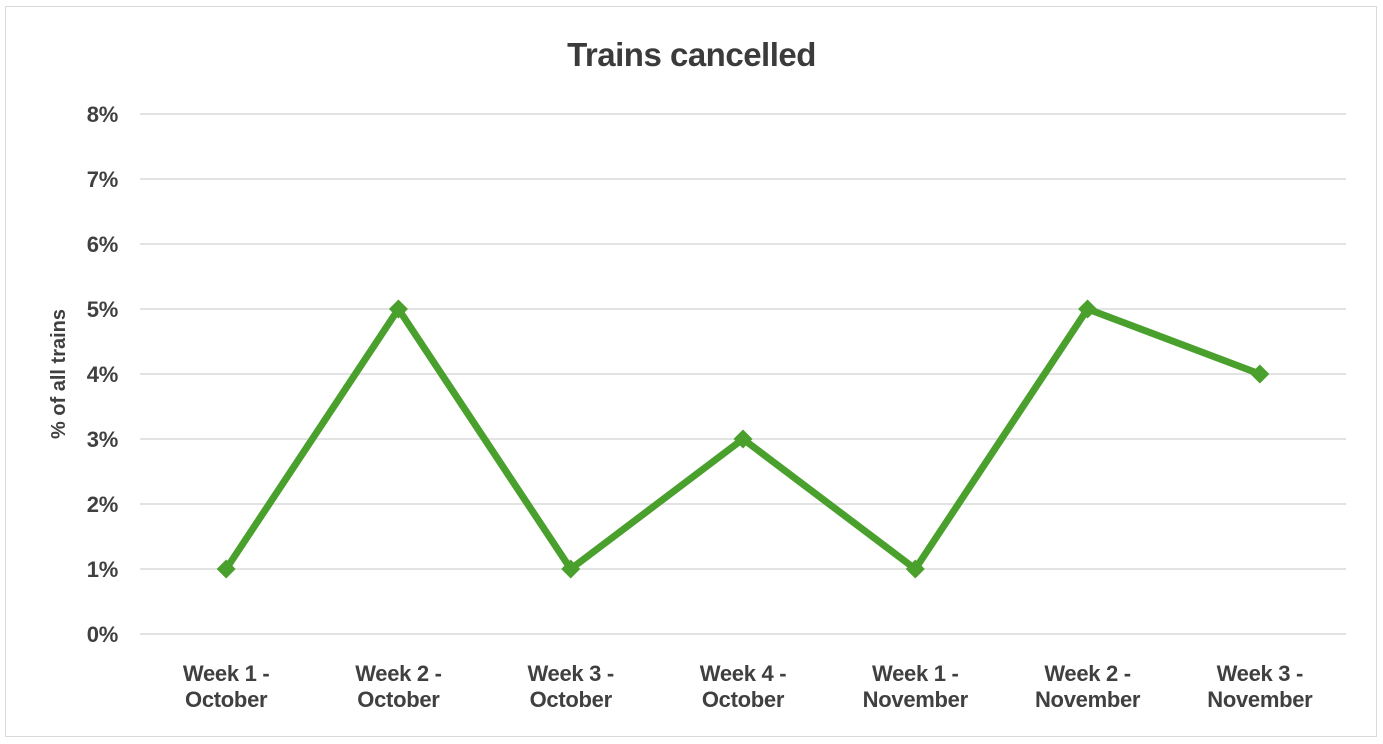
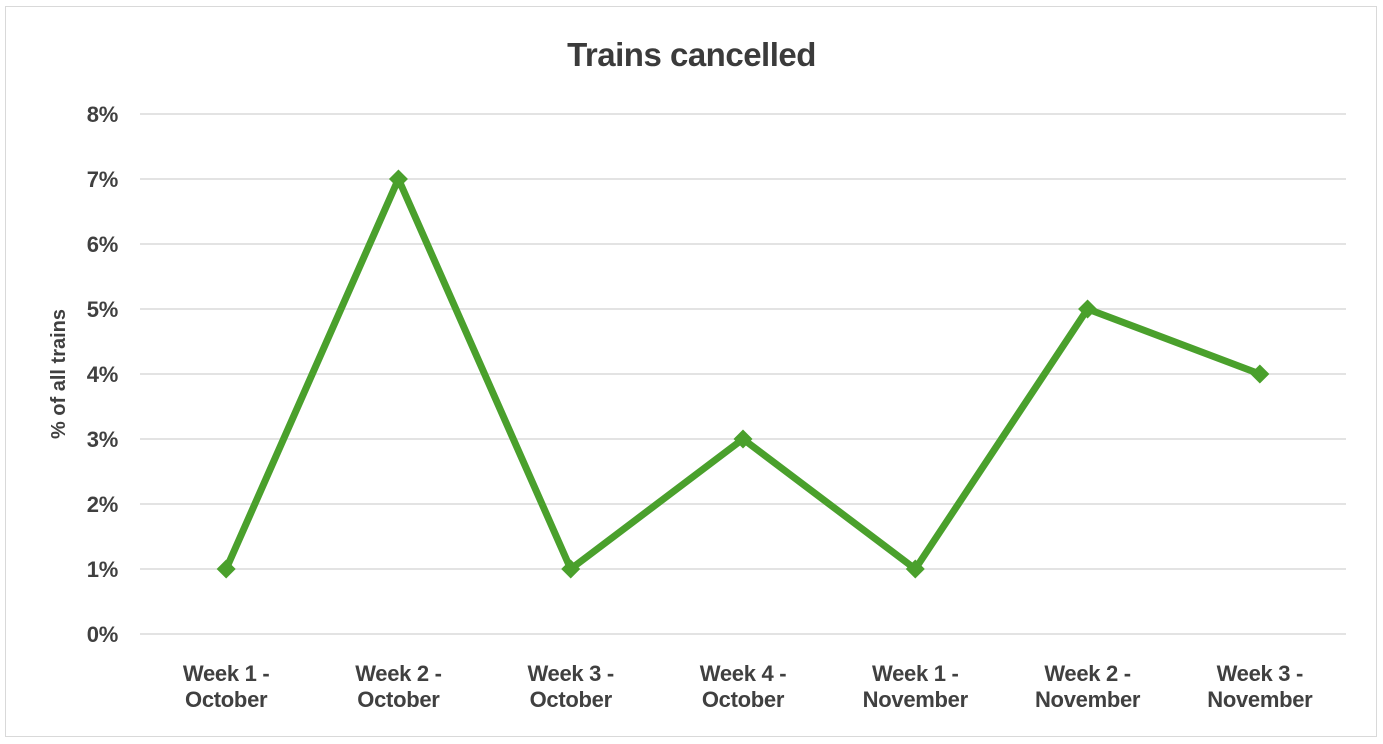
Week 2 - October: 5% -> 7%
